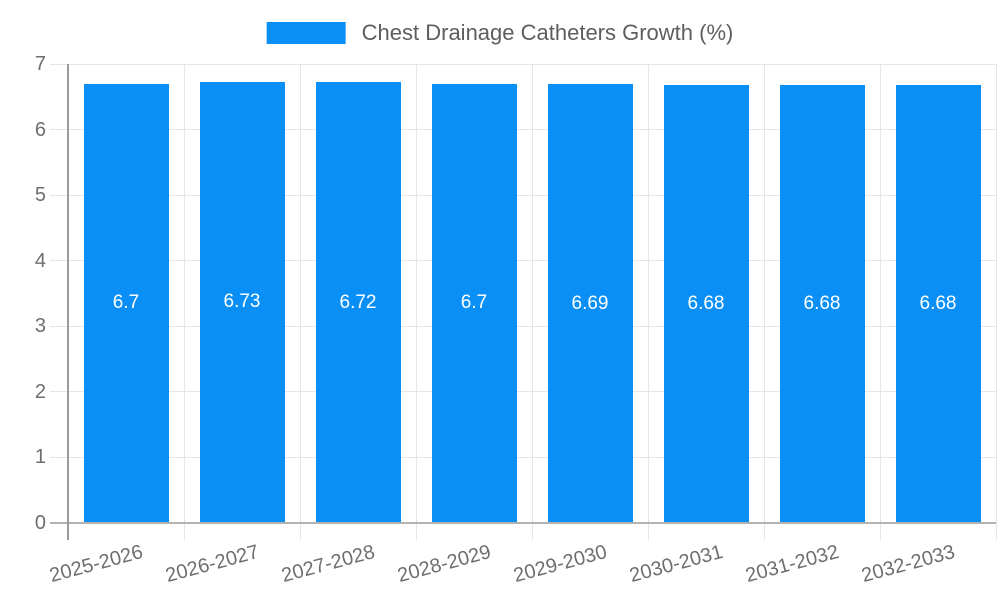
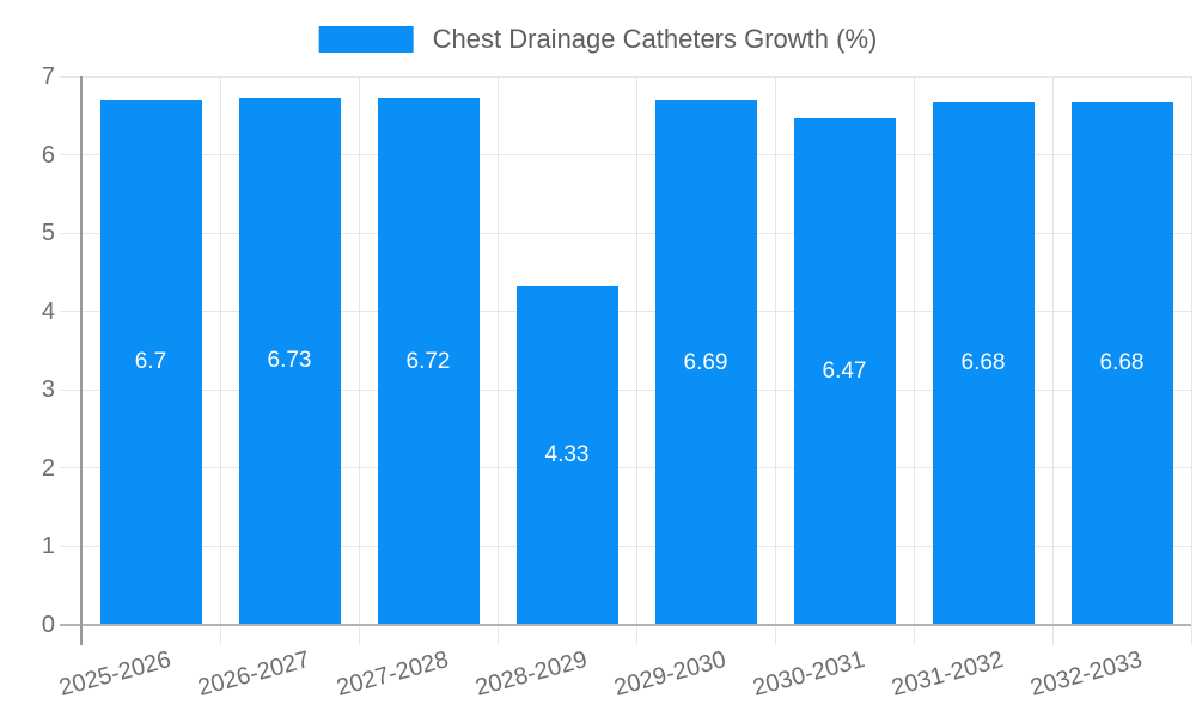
2028-2029: 6.7 -> 4.33
2030-2031: 6.68 -> 6.47
